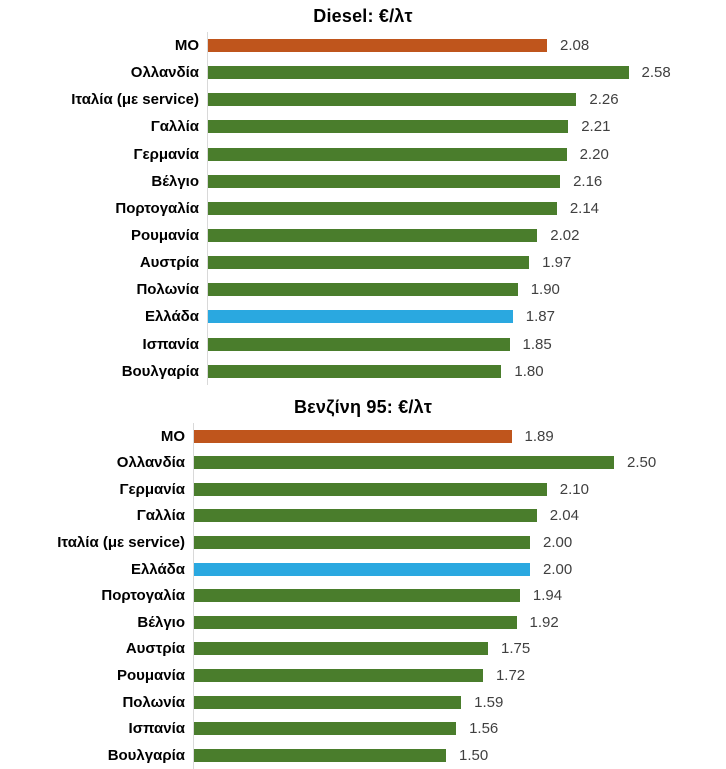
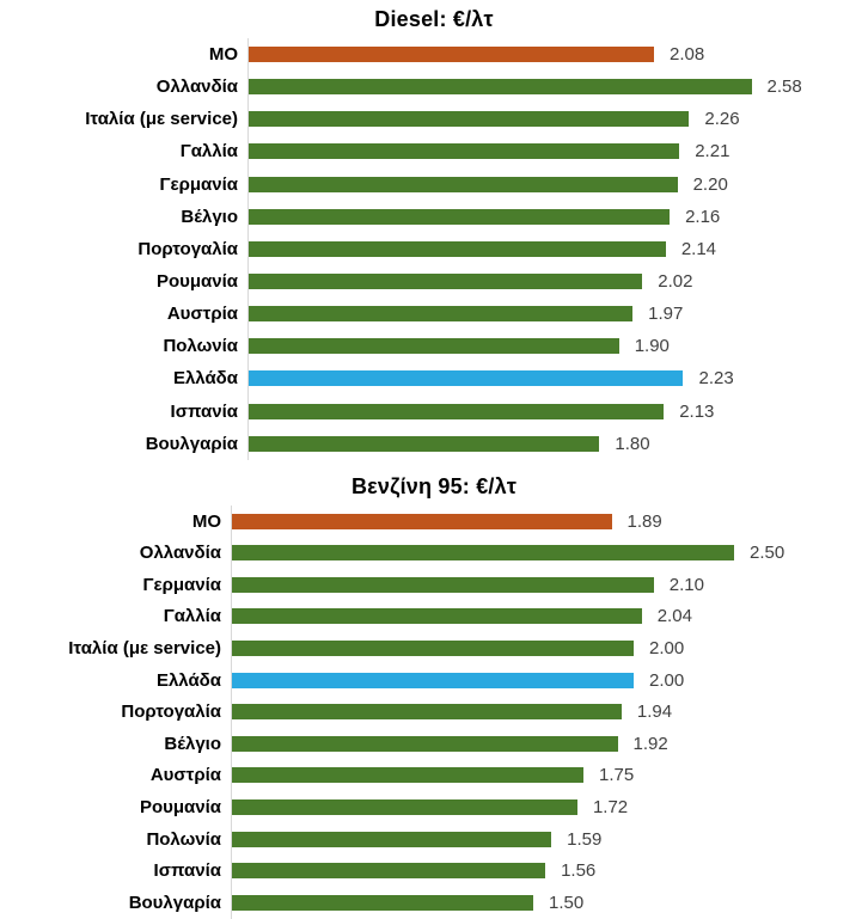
Diesel: €/λτ/Ελλάδα: 1.87 -> 2.23
Diesel: €/λτ/Ισπανία: 1.85 -> 2.13
